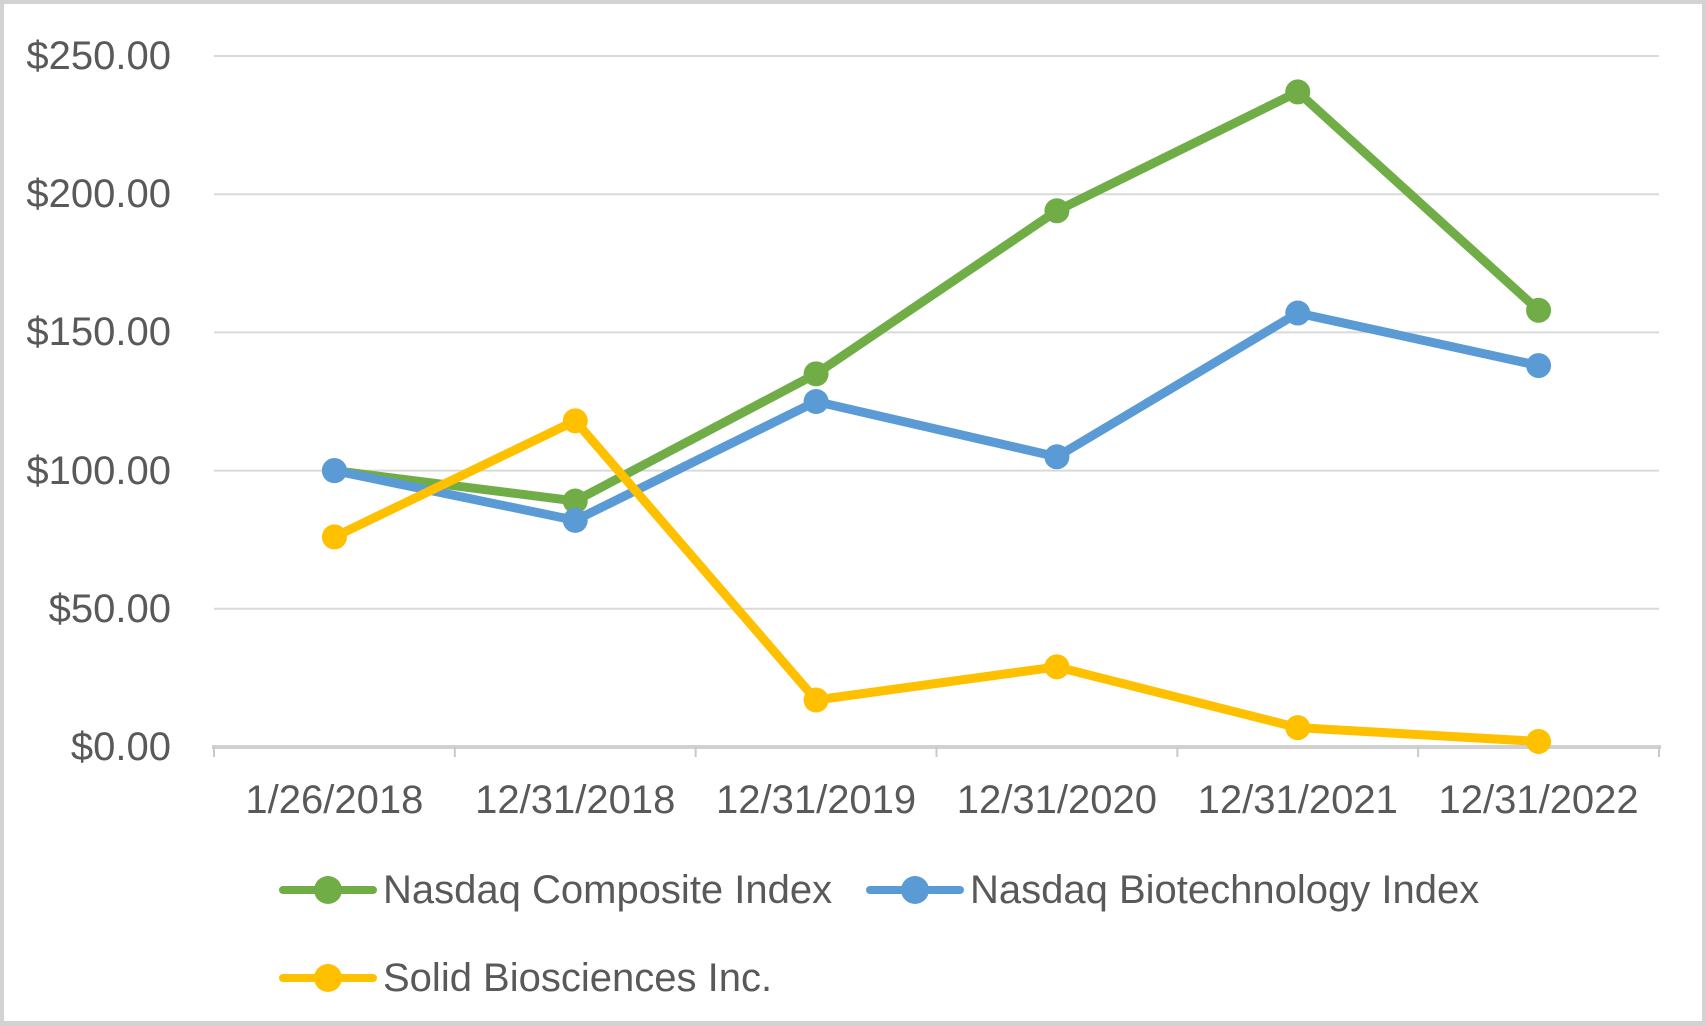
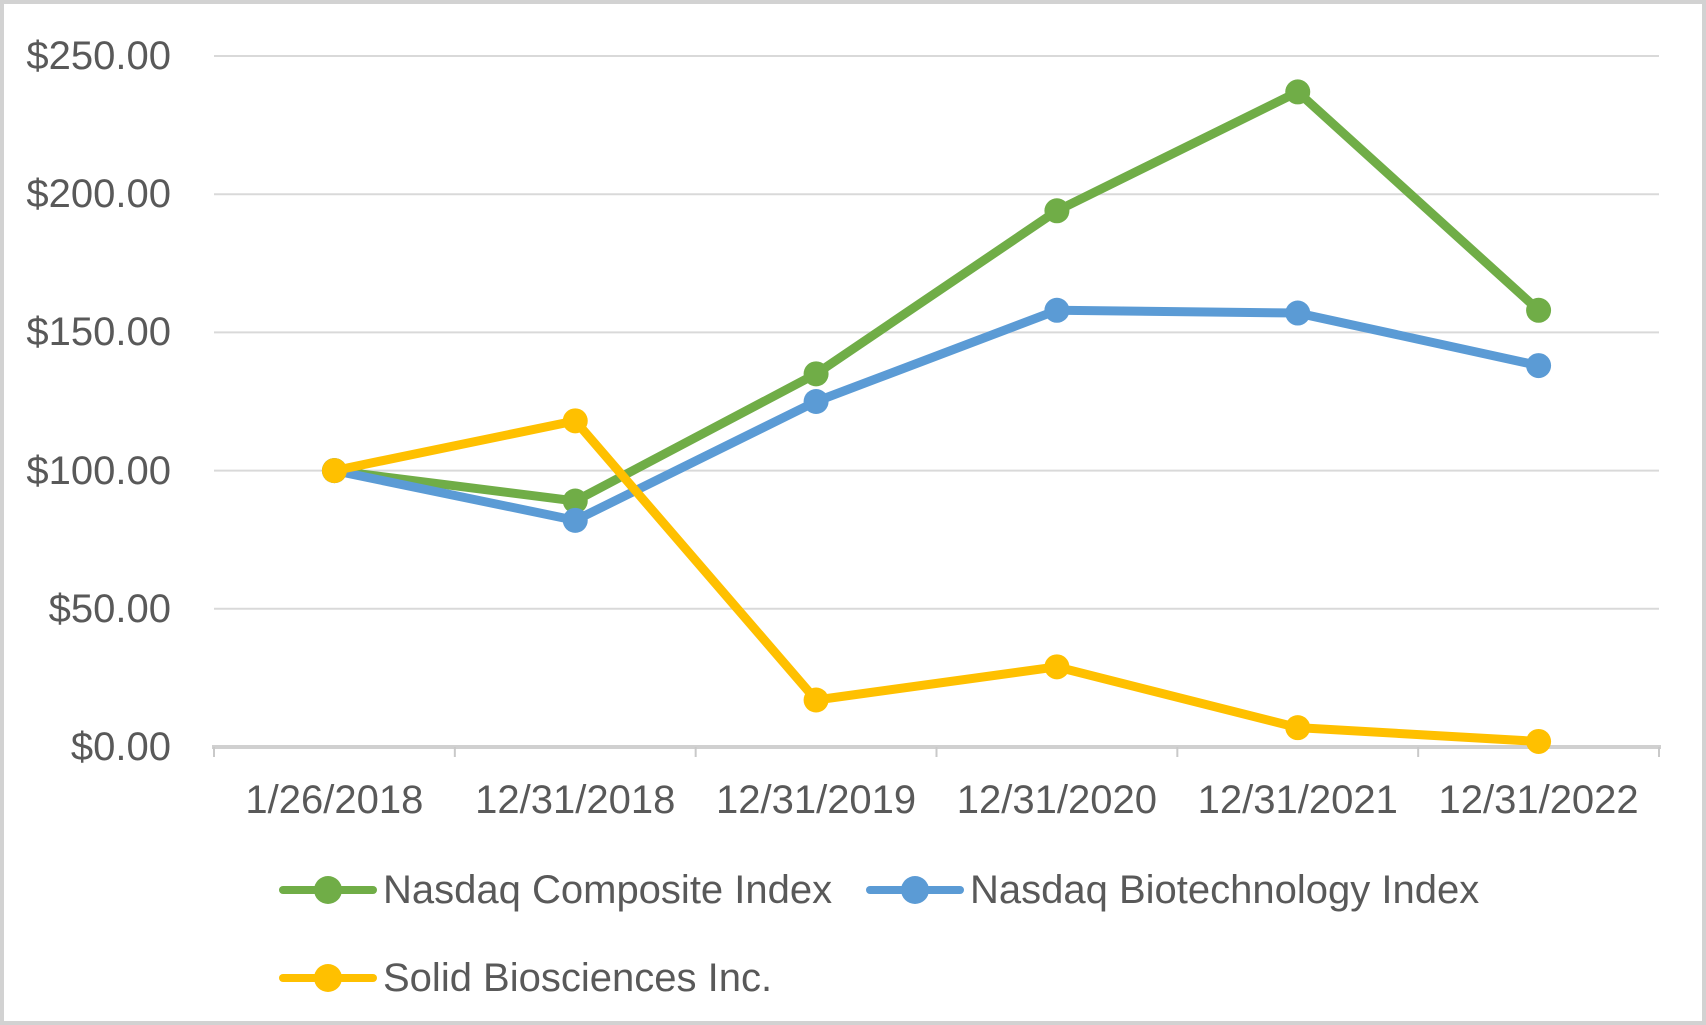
Solid Biosciences Inc./1/26/2018: $76 -> $100
Nasdaq Biotechnology Index/12/31/2020: $105 -> $158
